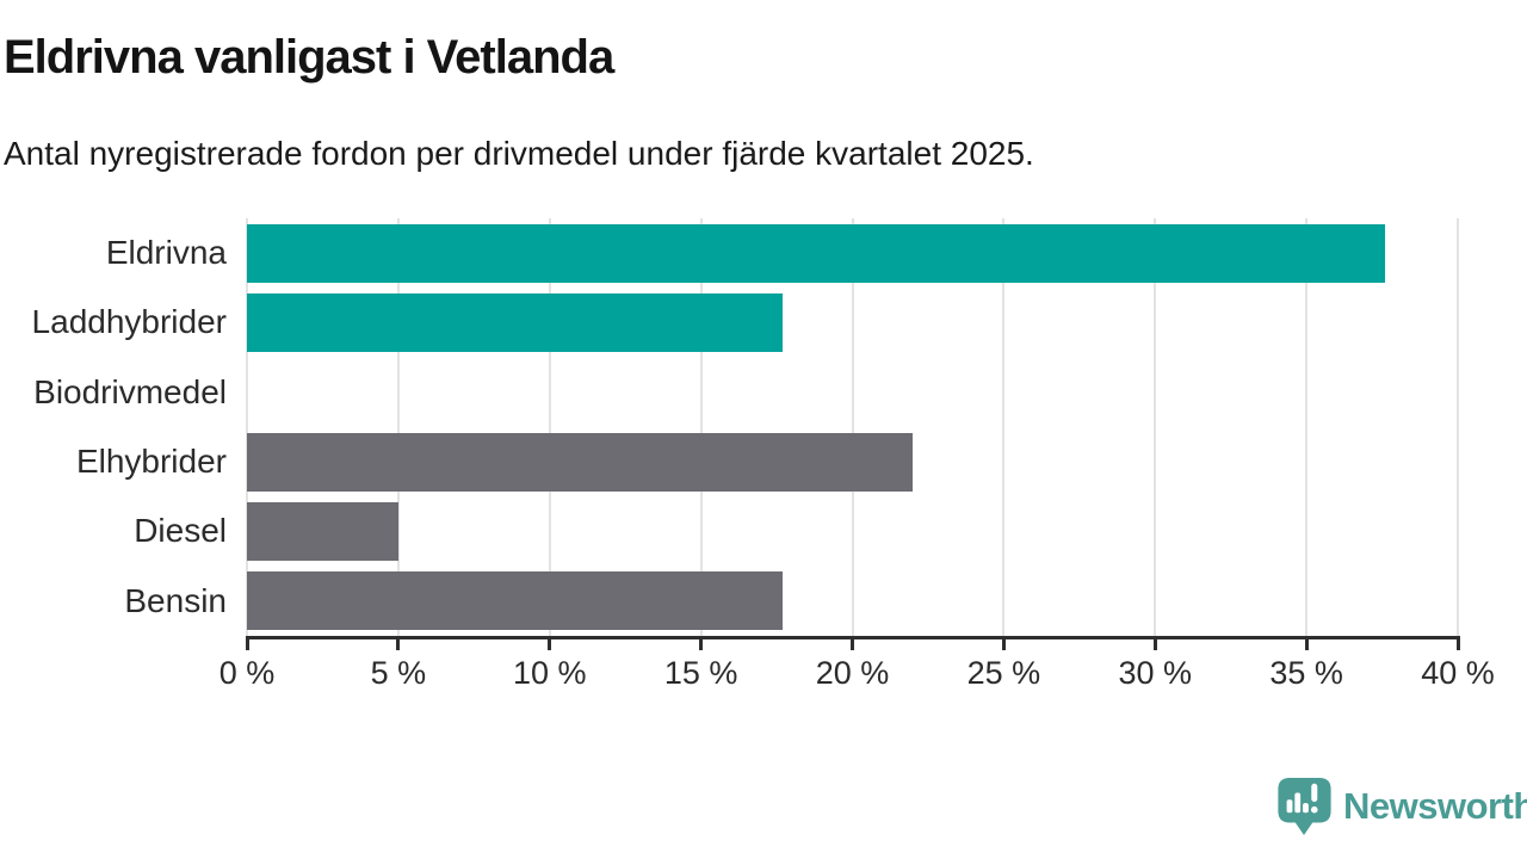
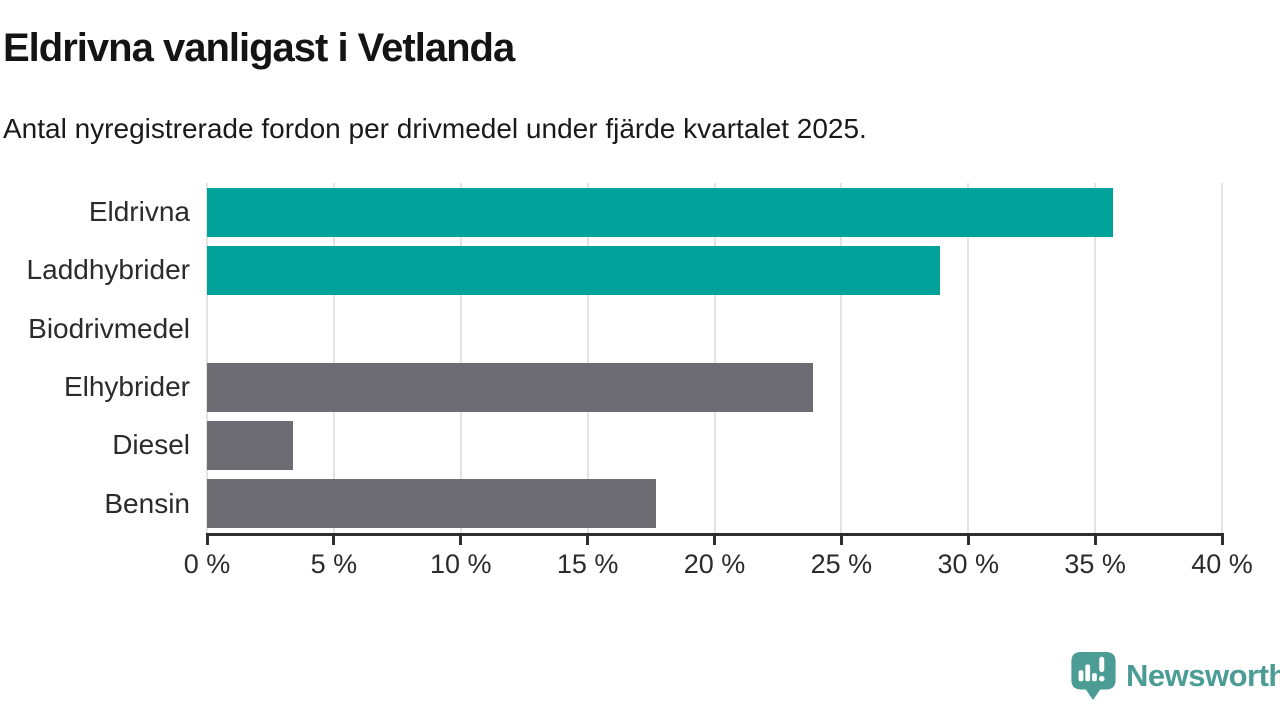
Eldrivna: 37.6% -> 35.7%
Laddhybrider: 17.7% -> 28.9%
Elhybrider: 22.0% -> 23.9%
Diesel: 5.0% -> 3.4%
